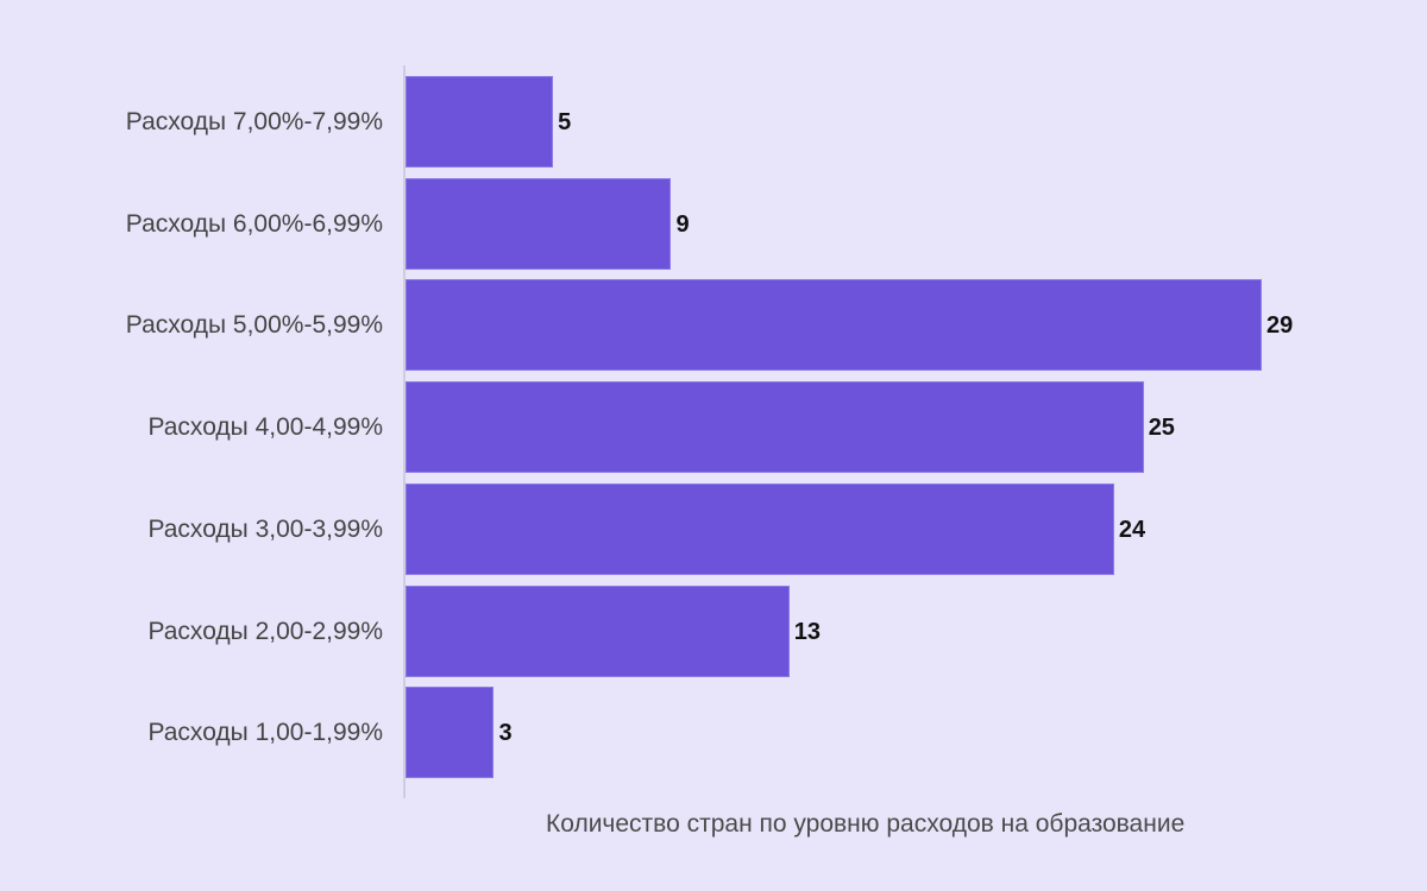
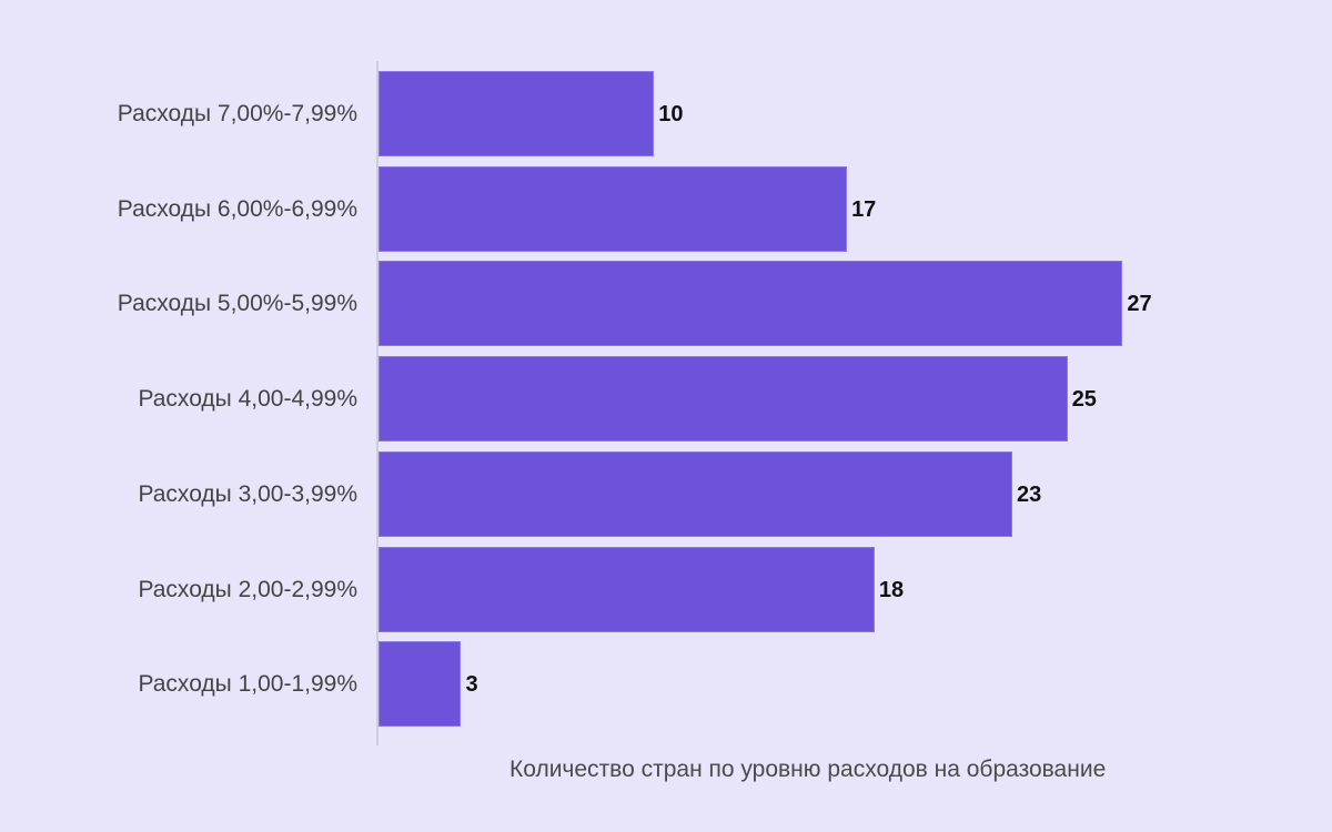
Расходы 7,00%-7,99%: 5 -> 10
Расходы 6,00%-6,99%: 9 -> 17
Расходы 5,00%-5,99%: 29 -> 27
Расходы 3,00-3,99%: 24 -> 23
Расходы 2,00-2,99%: 13 -> 18
